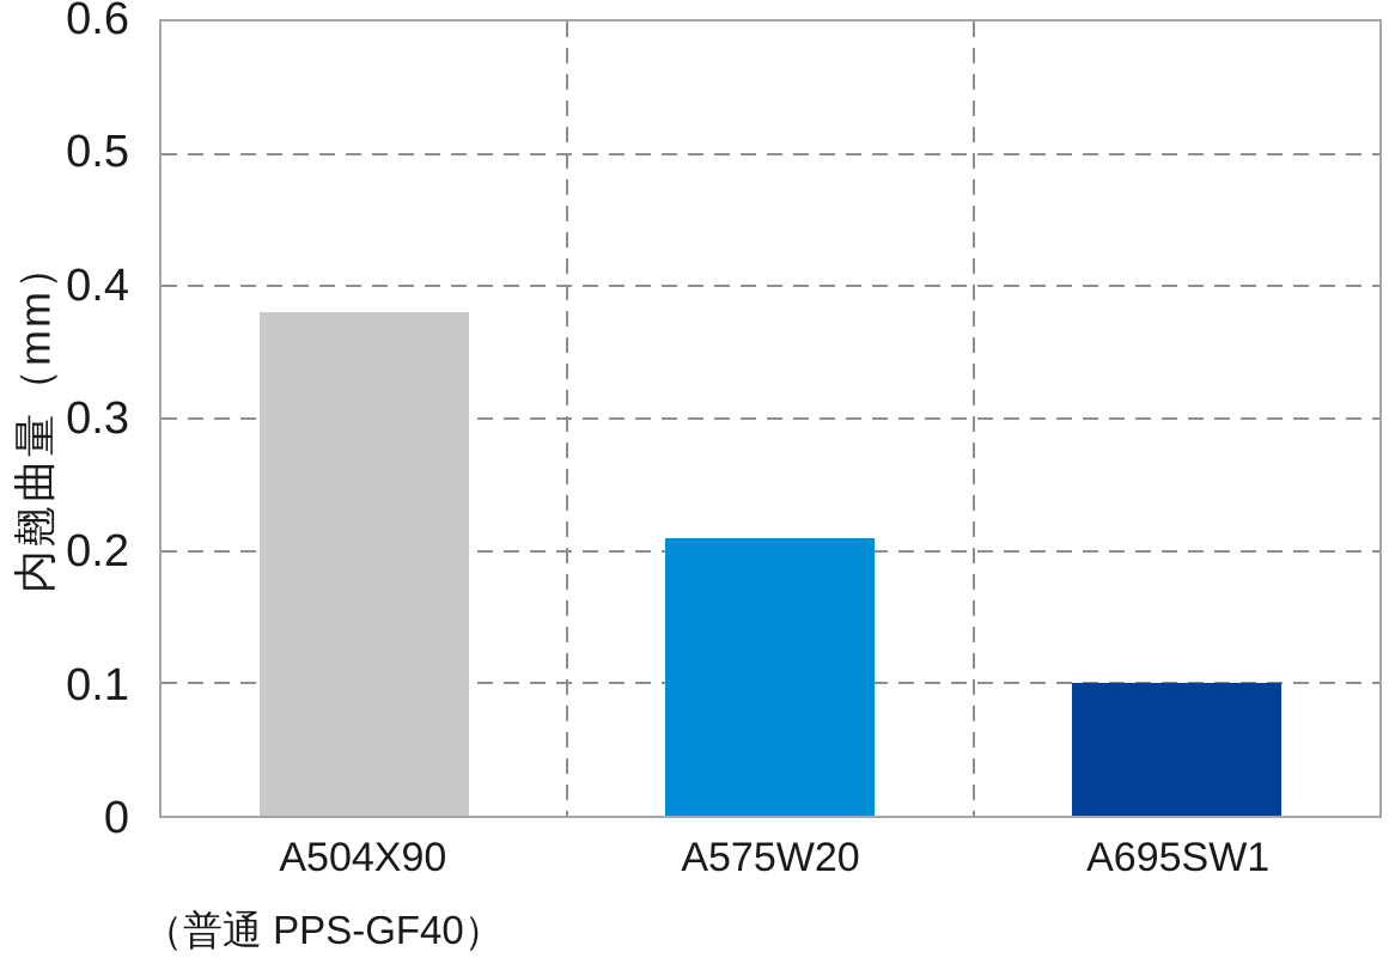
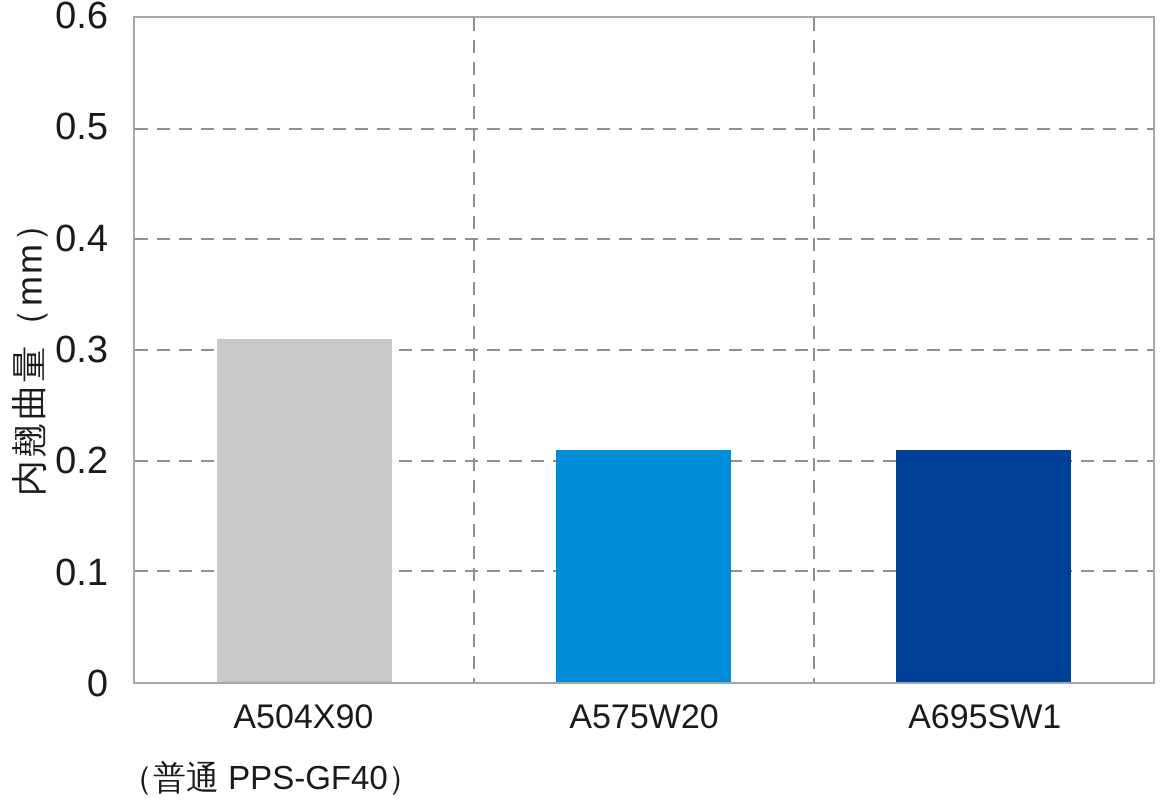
A504X90: 0.38 -> 0.31
A695SW1: 0.10 -> 0.21
